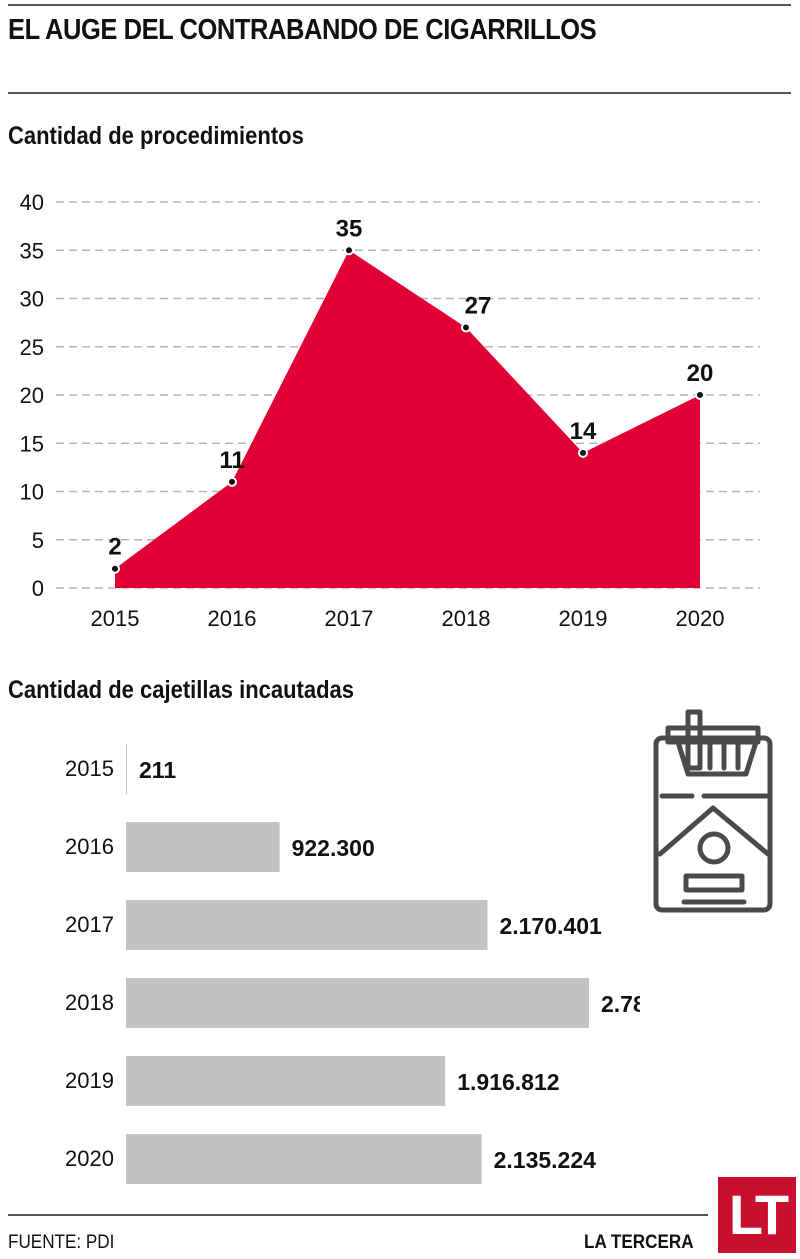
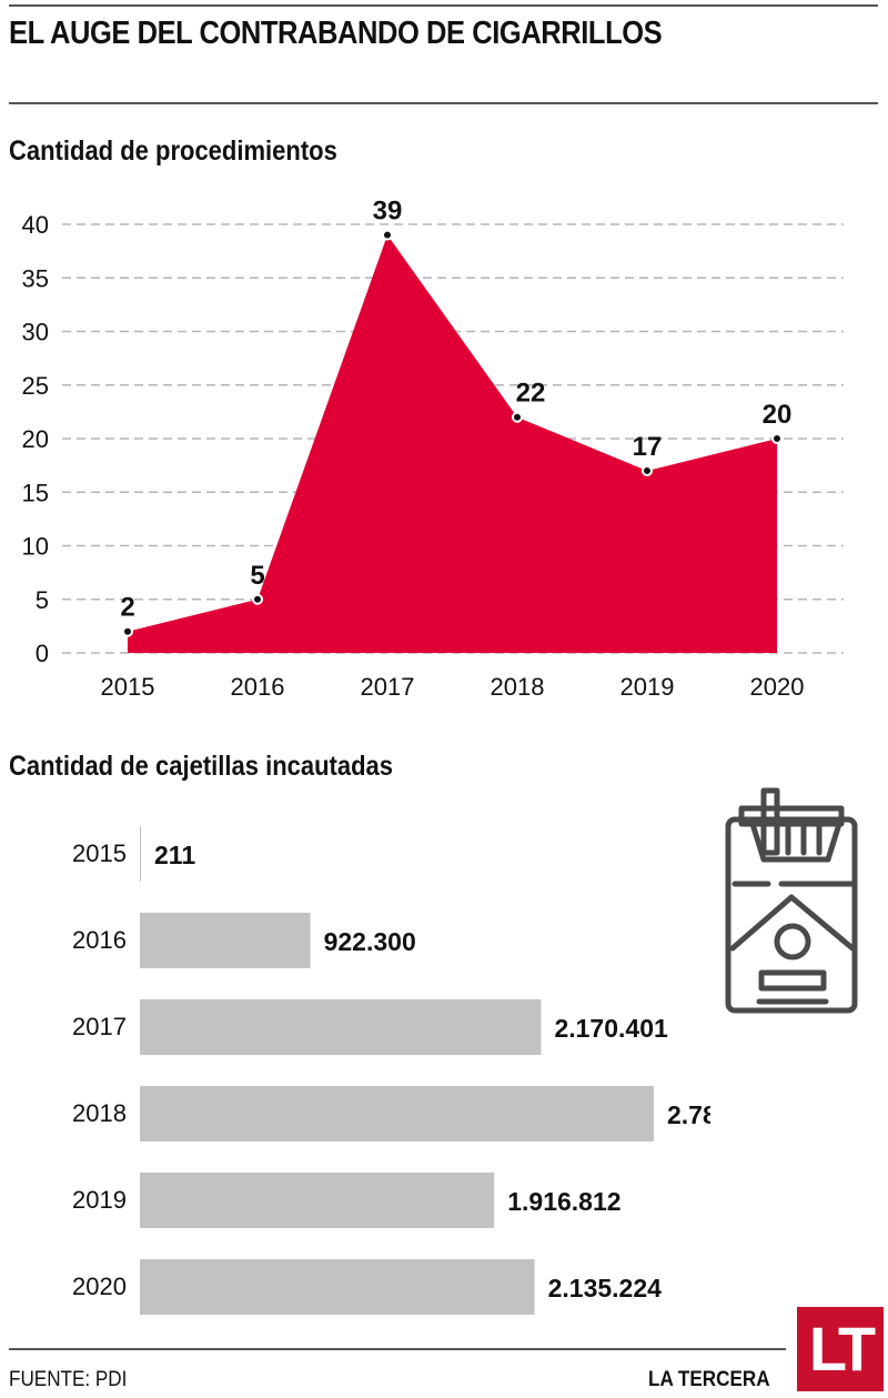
Cantidad de procedimientos/2016: 11 -> 5
Cantidad de procedimientos/2017: 35 -> 39
Cantidad de procedimientos/2018: 27 -> 22
Cantidad de procedimientos/2019: 14 -> 17
